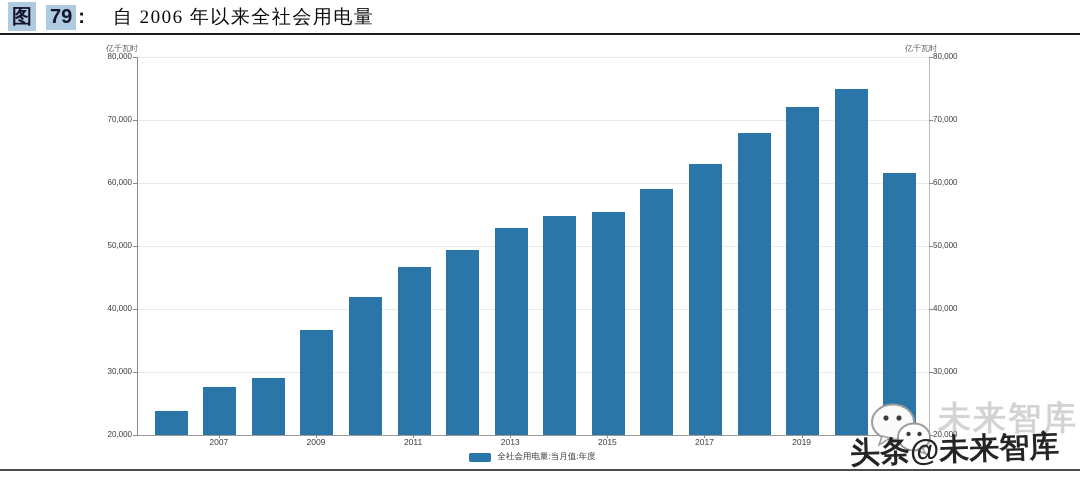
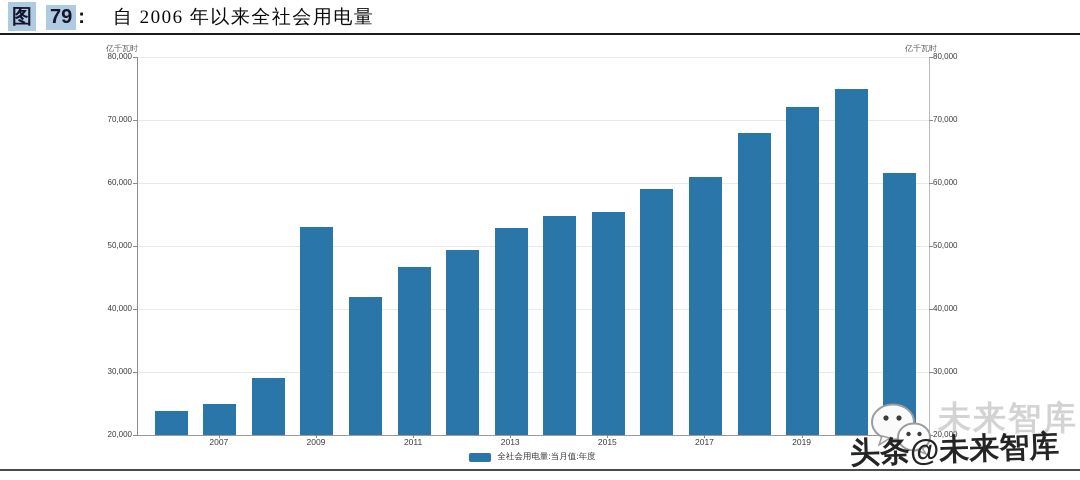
2007: 28000 -> 25000
2009: 37000 -> 53000
2017: 63000 -> 61000
